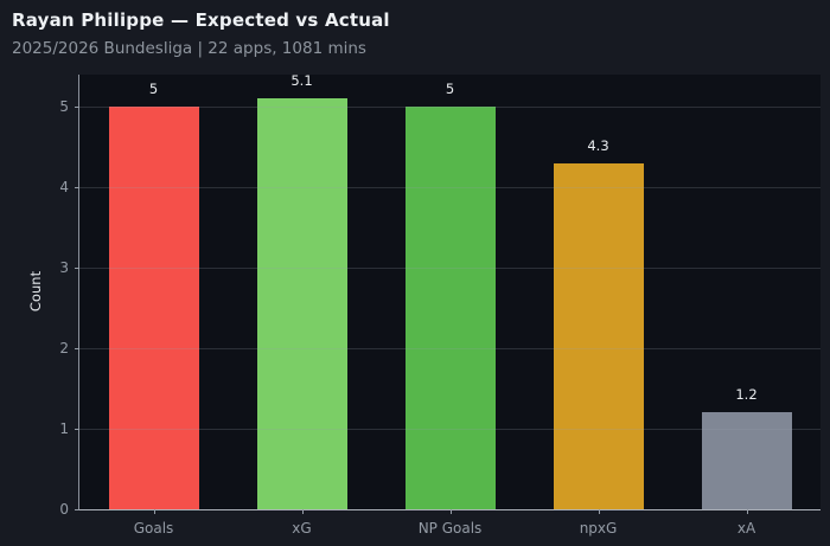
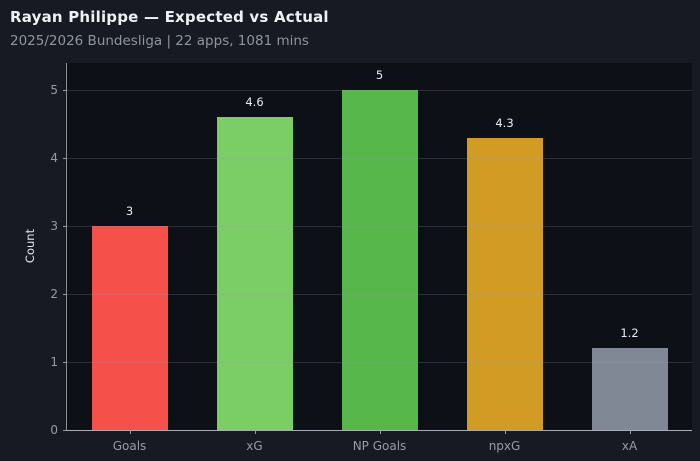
Goals: 5 -> 3
xG: 5.1 -> 4.6
